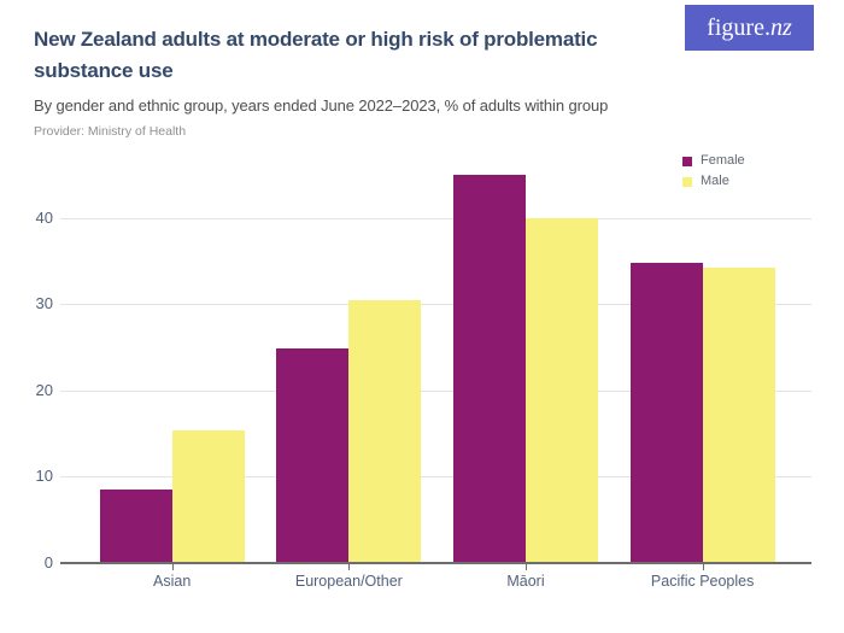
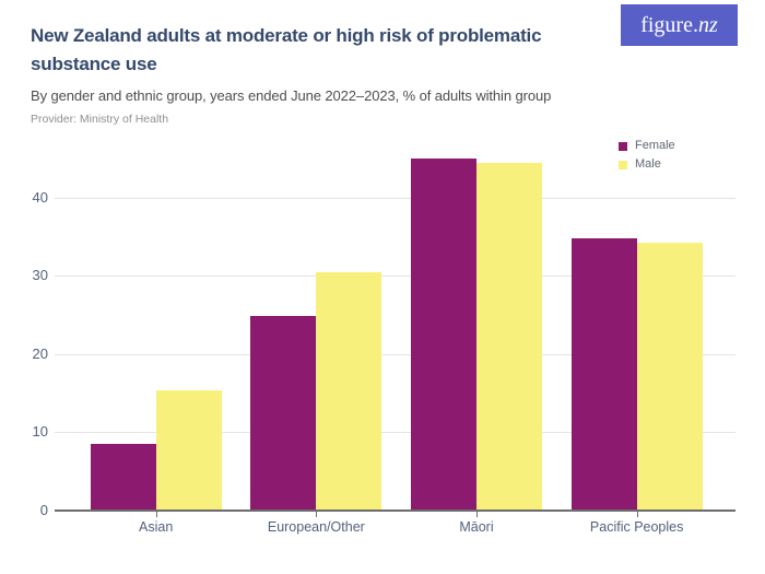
Male/Māori: 40 -> 44
